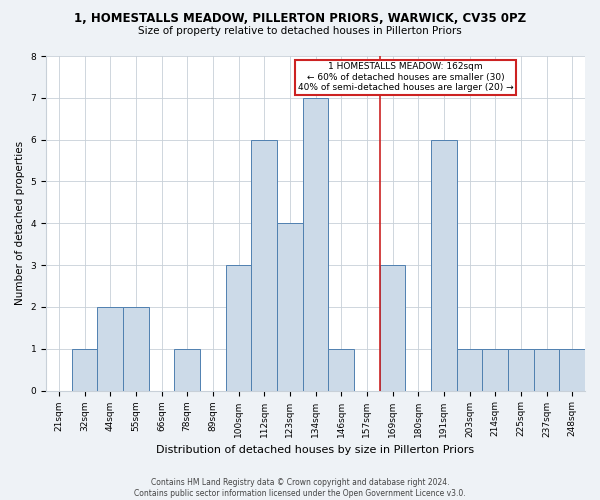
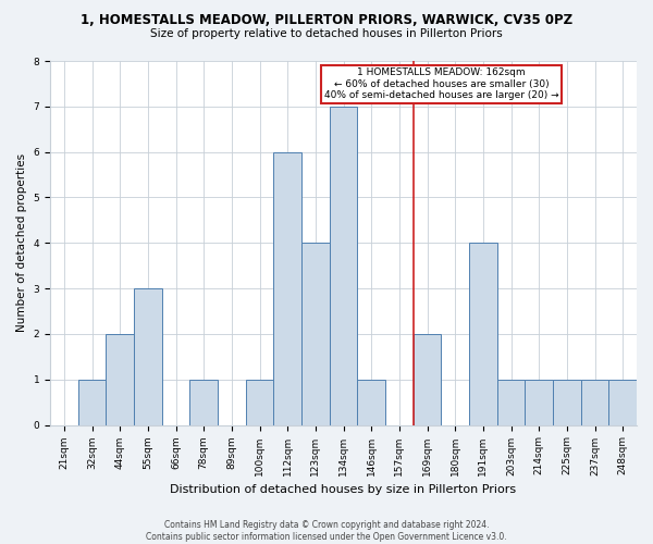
55sqm: 2 -> 3
100sqm: 3 -> 1
169sqm: 3 -> 2
191sqm: 6 -> 4
